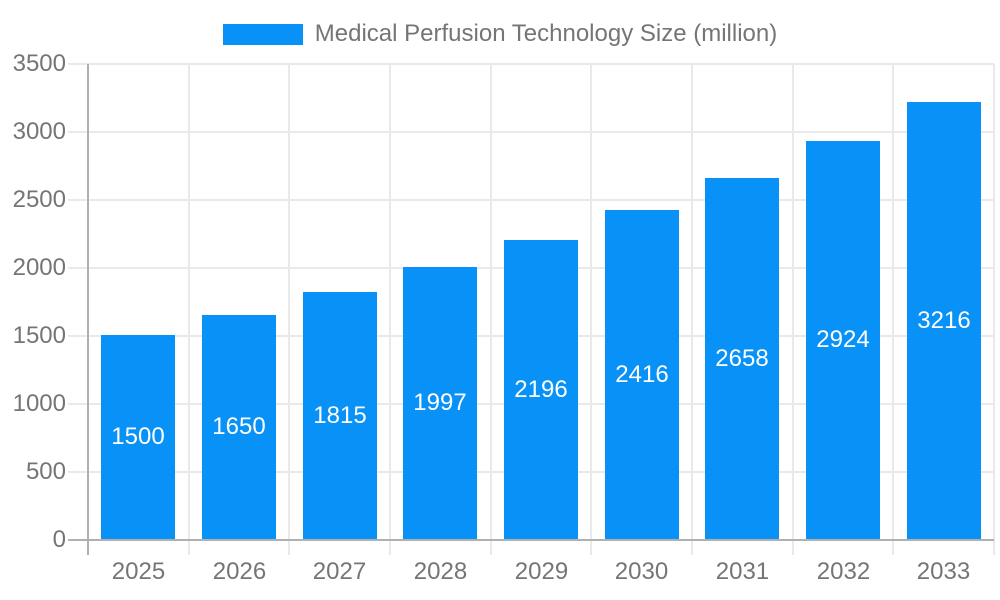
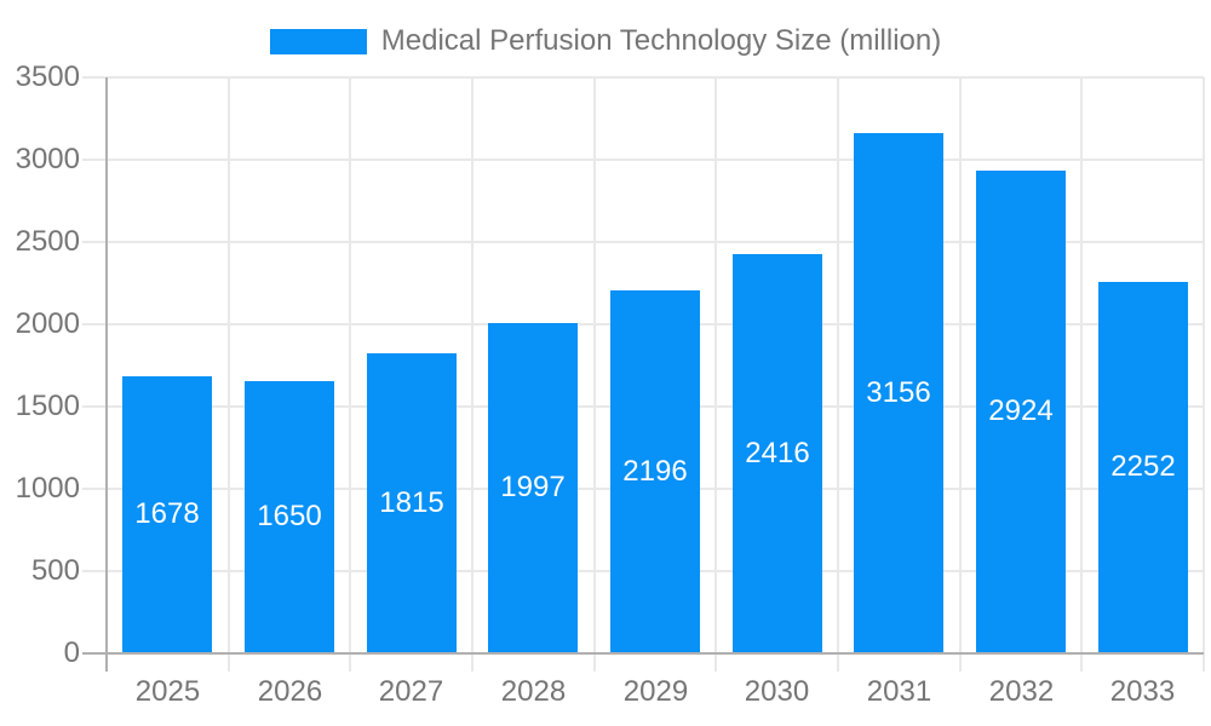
2025: 1500 -> 1678
2031: 2658 -> 3156
2033: 3216 -> 2252
